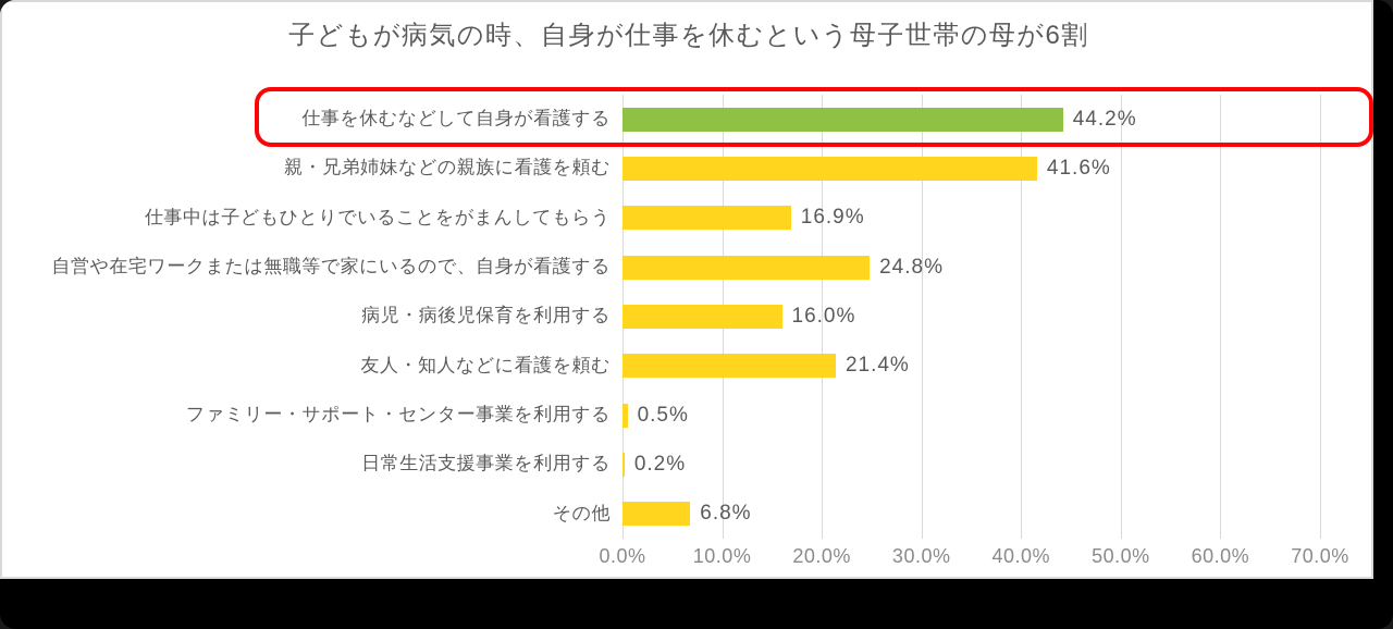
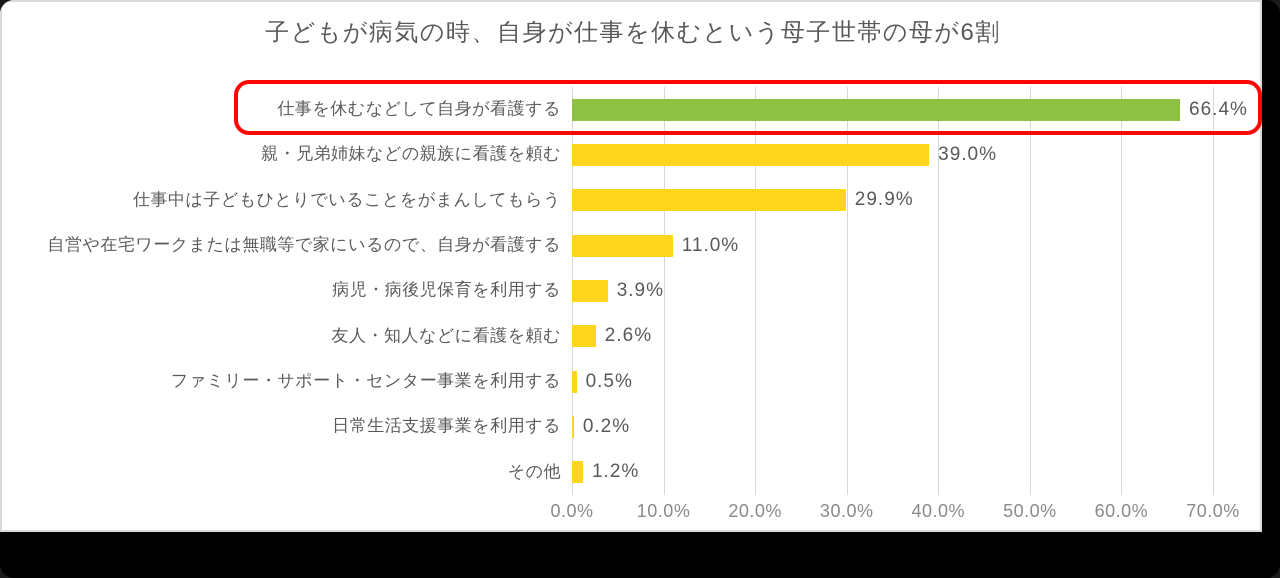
仕事を休むなどして自身が看護する: 44.2% -> 66.4%
親・兄弟姉妹などの親族に看護を頼む: 41.6% -> 39.0%
仕事中は子どもひとりでいることをがまんしてもらう: 16.9% -> 29.9%
自営や在宅ワークまたは無職等で家にいるので、自身が看護する: 24.8% -> 11.0%
病児・病後児保育を利用する: 16.0% -> 3.9%
友人・知人などに看護を頼む: 21.4% -> 2.6%
その他: 6.8% -> 1.2%
